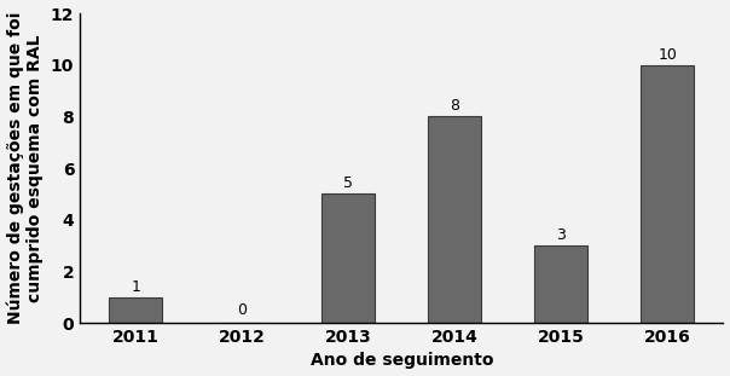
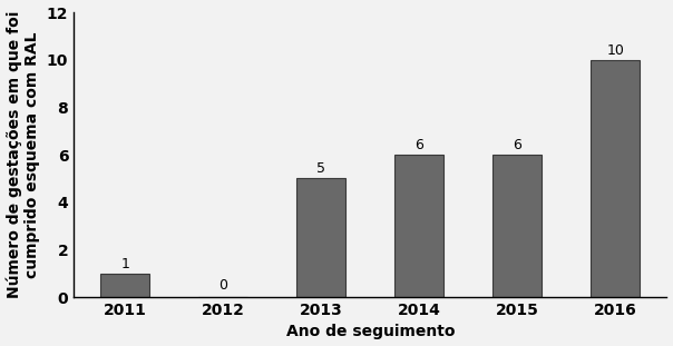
2014: 8 -> 6
2015: 3 -> 6
